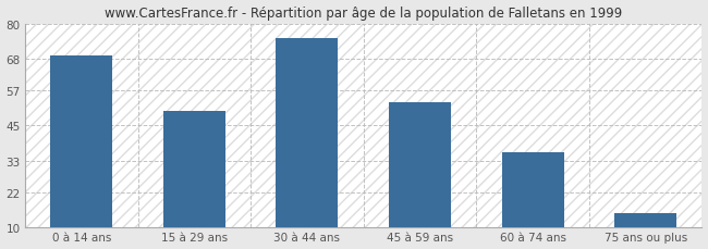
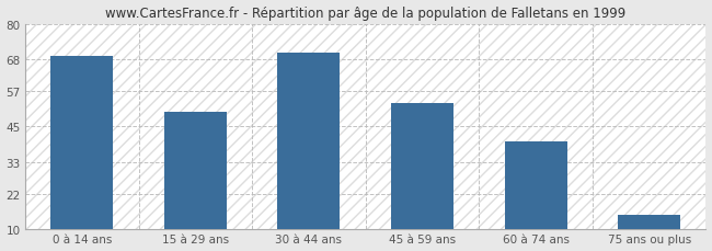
30 à 44 ans: 75 -> 70
60 à 74 ans: 36 -> 40
